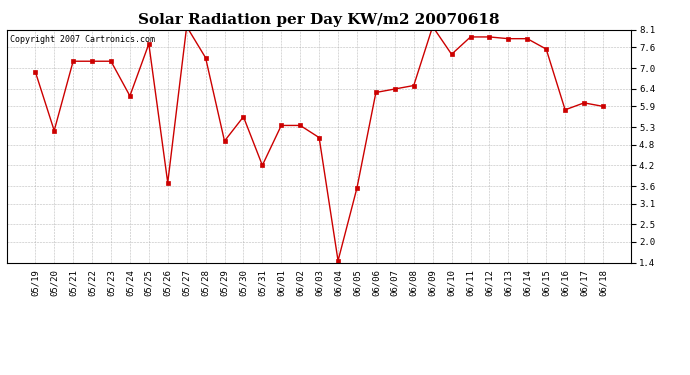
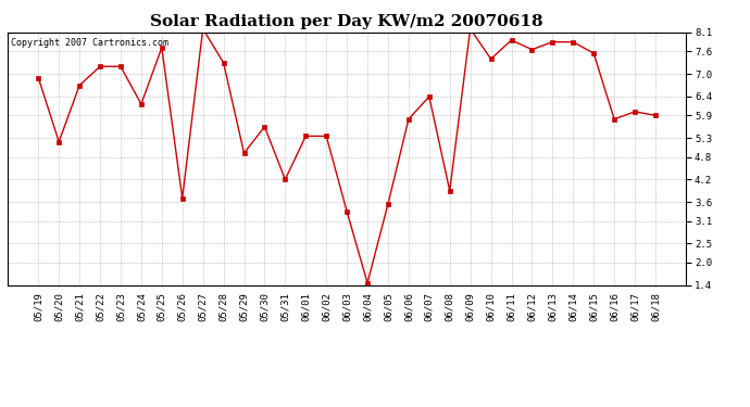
05/21: 7.20 -> 6.70
06/03: 5.00 -> 3.35
06/06: 6.30 -> 5.80
06/08: 6.50 -> 3.90
06/12: 7.90 -> 7.65
